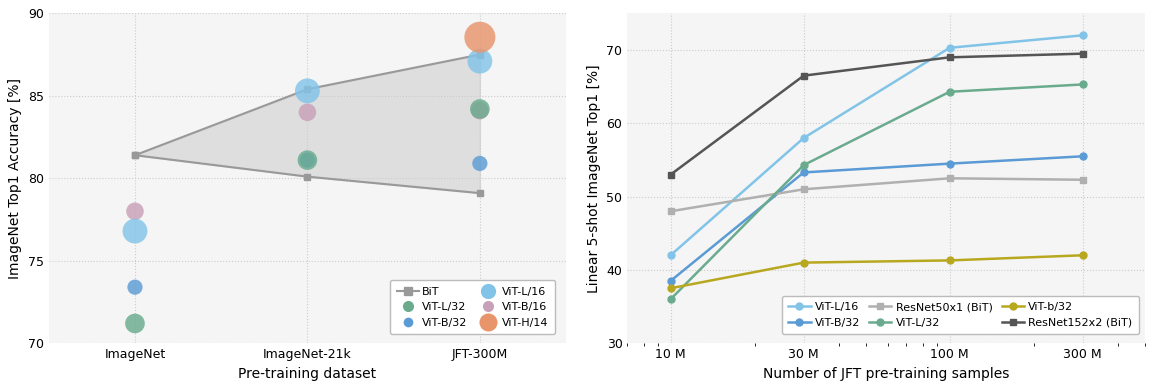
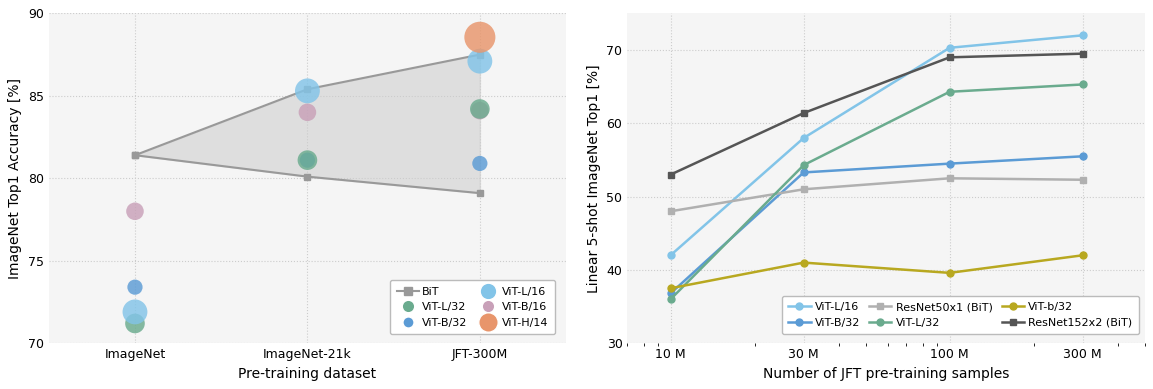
ViT-L/16/ImageNet: 76.8 -> 71.9
ViT-B/32/10 M: 38.5 -> 36.8
ResNet152x2 (BiT)/30 M: 66.5 -> 61.4
ViT-b/32/100 M: 41.3 -> 39.6
